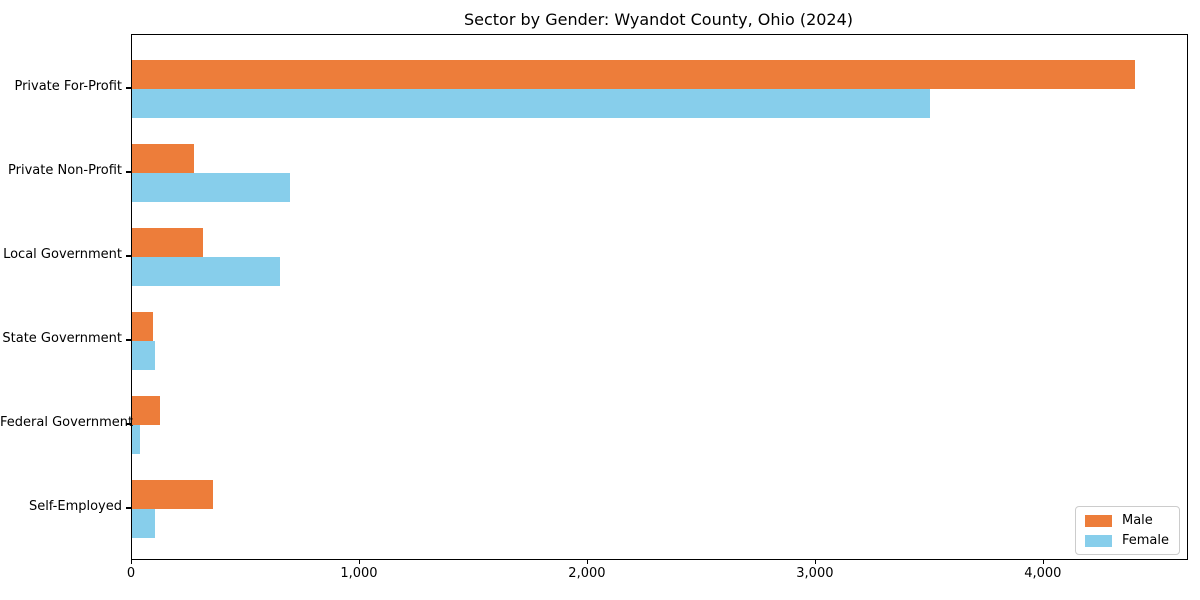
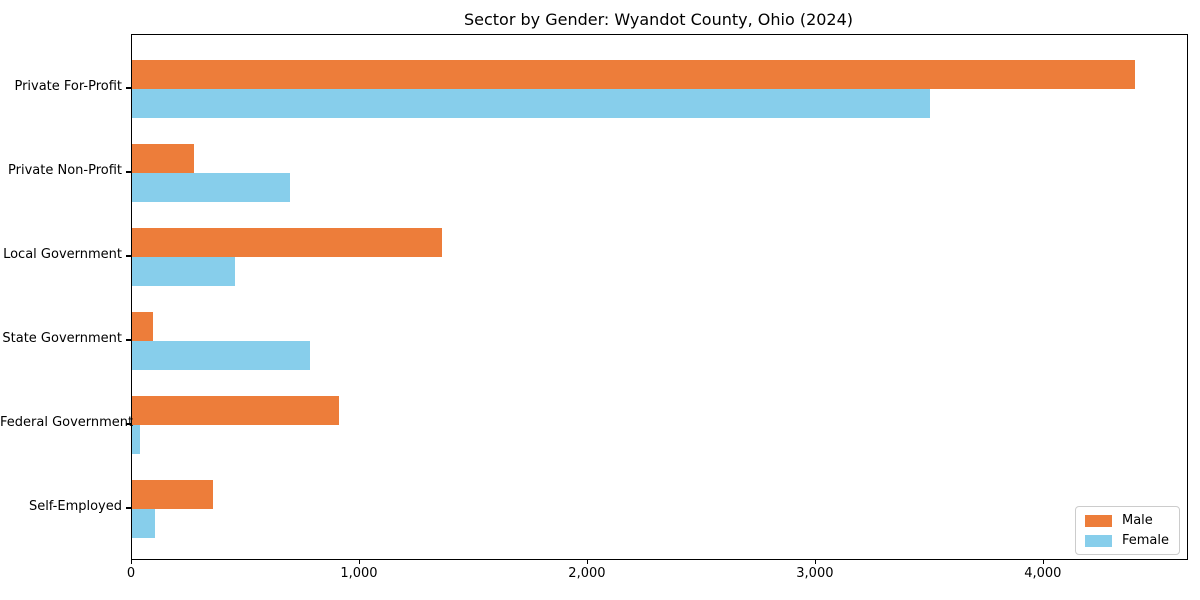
Male/Local Government: 310 -> 1360
Female/Local Government: 650 -> 450
Female/State Government: 100 -> 780
Male/Federal Government: 120 -> 910
